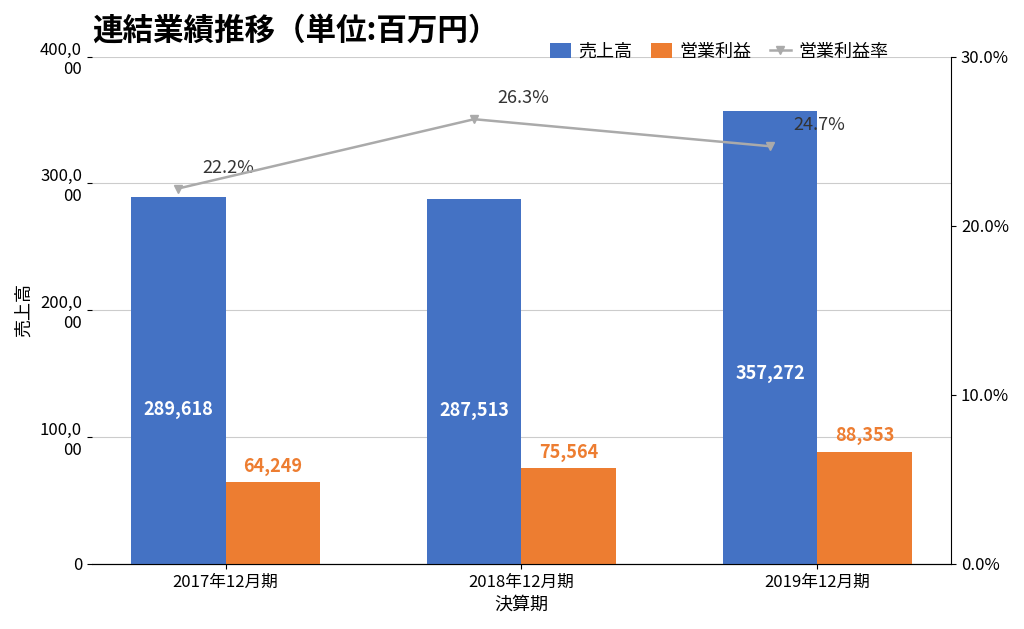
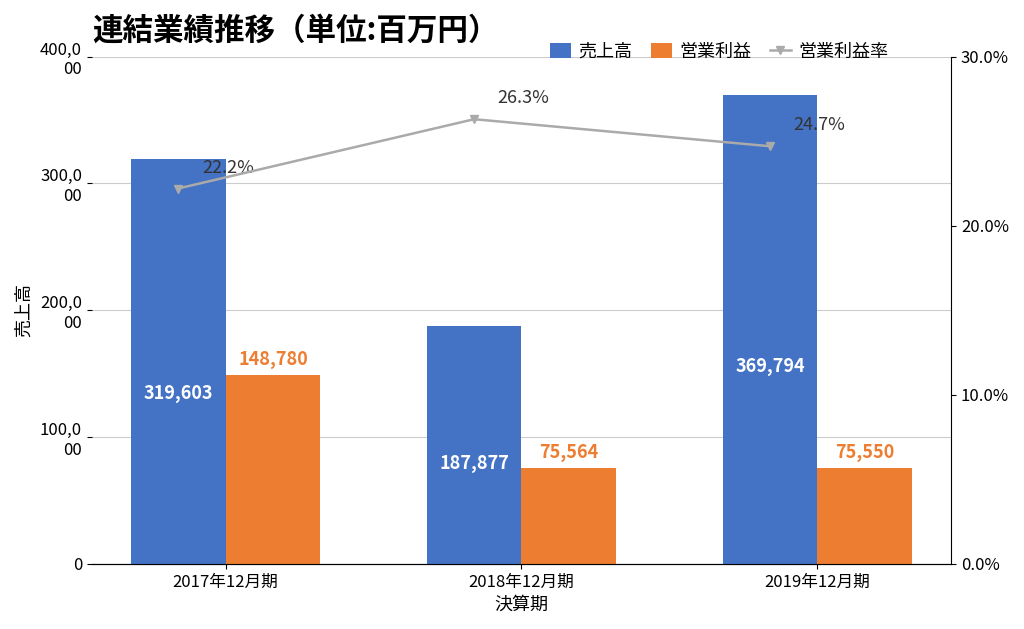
売上高/2017年12月期: 289,618 -> 319,603
営業利益/2017年12月期: 64,249 -> 148,780
売上高/2018年12月期: 287,513 -> 187,877
売上高/2019年12月期: 357,272 -> 369,794
営業利益/2019年12月期: 88,353 -> 75,550
